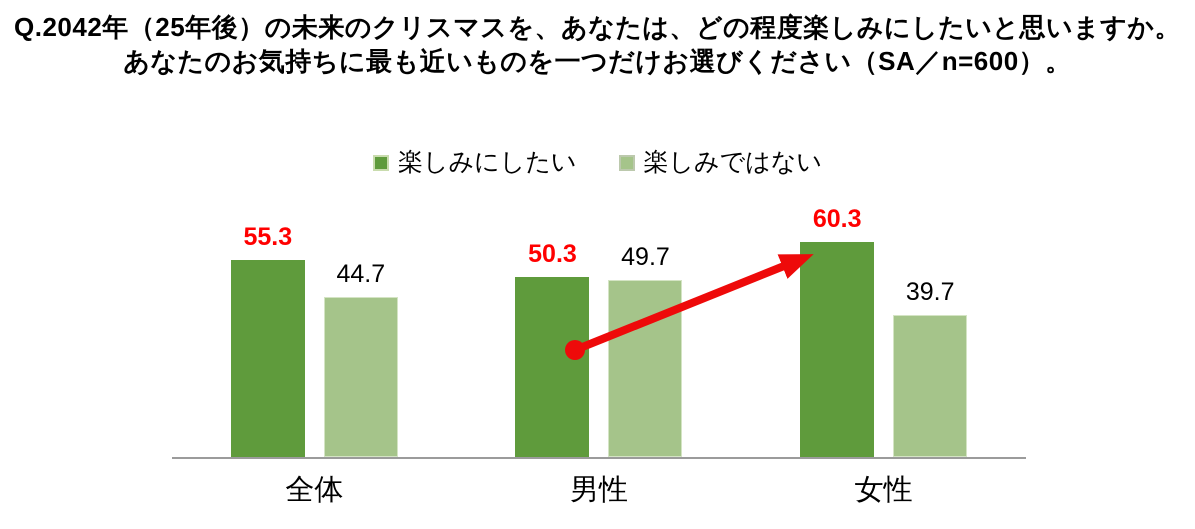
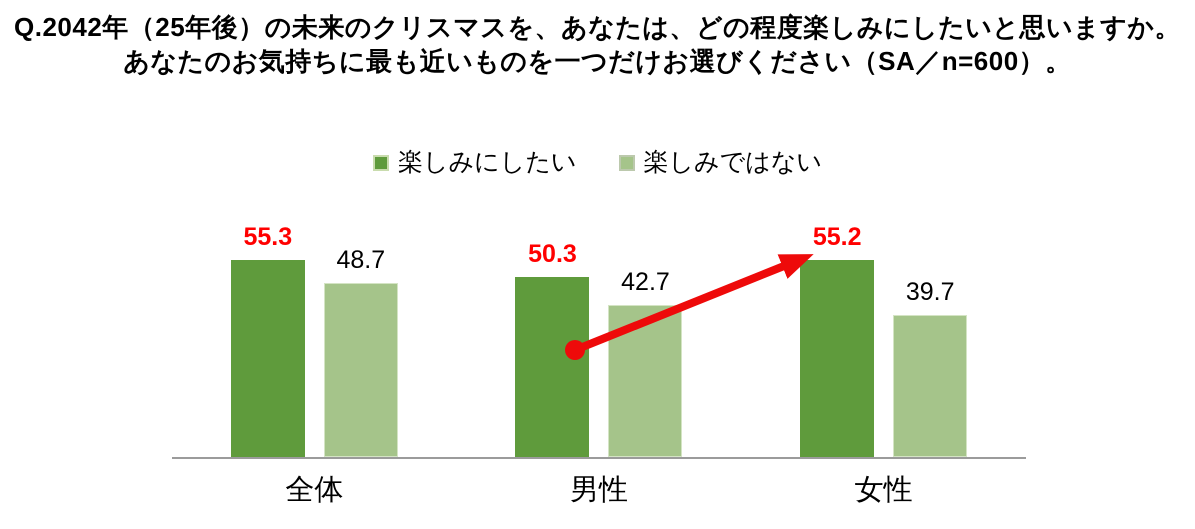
楽しみではない/全体: 44.7 -> 48.7
楽しみではない/男性: 49.7 -> 42.7
楽しみにしたい/女性: 60.3 -> 55.2
